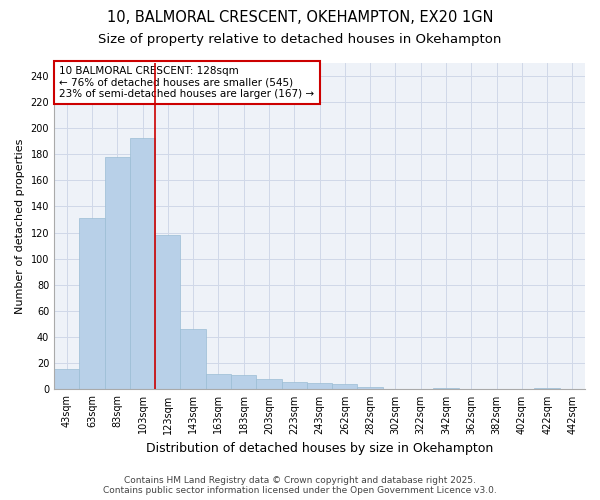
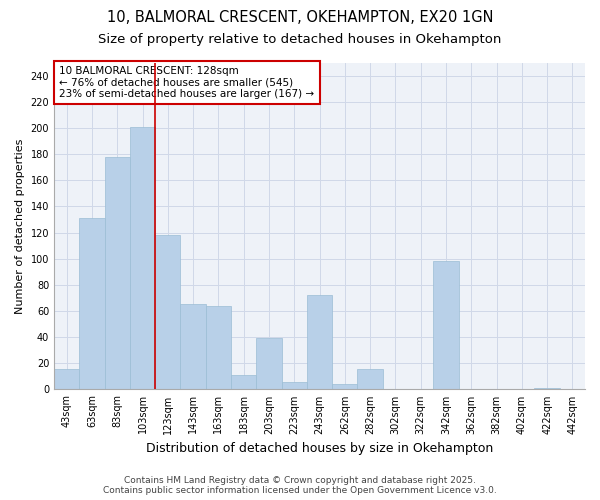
103sqm: 192 -> 201
143sqm: 46 -> 65
163sqm: 12 -> 64
203sqm: 8 -> 39
243sqm: 5 -> 72
282sqm: 2 -> 16
342sqm: 1 -> 98
